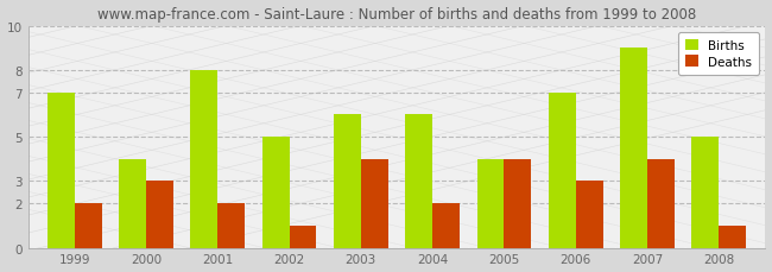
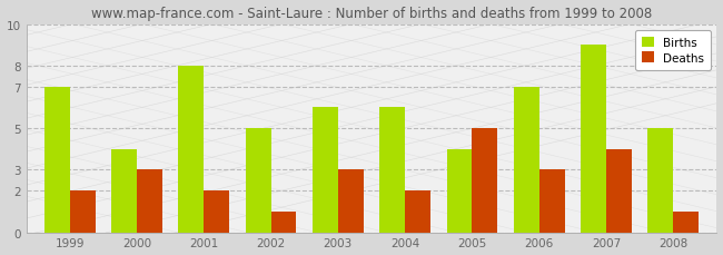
Deaths/2003: 4 -> 3
Deaths/2005: 4 -> 5
